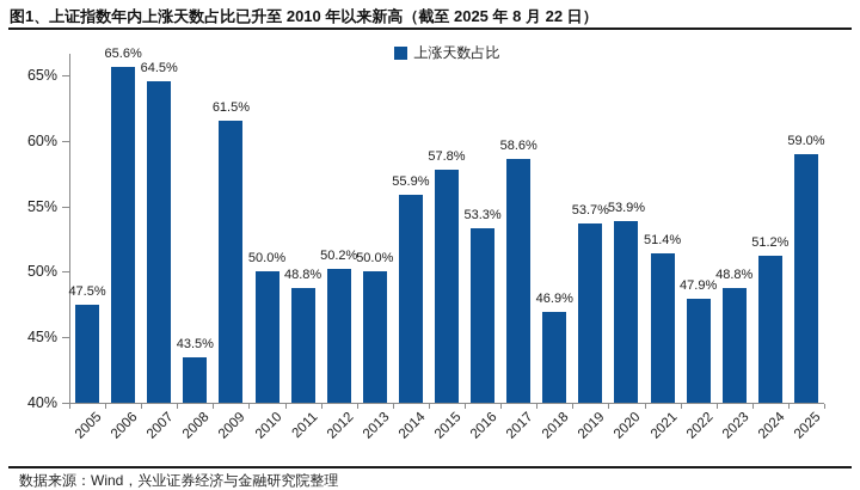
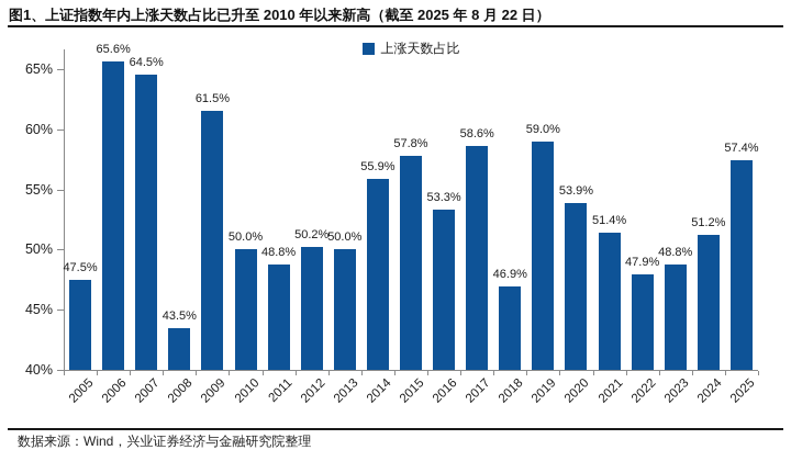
2019: 53.7% -> 59.0%
2025: 59.0% -> 57.4%
